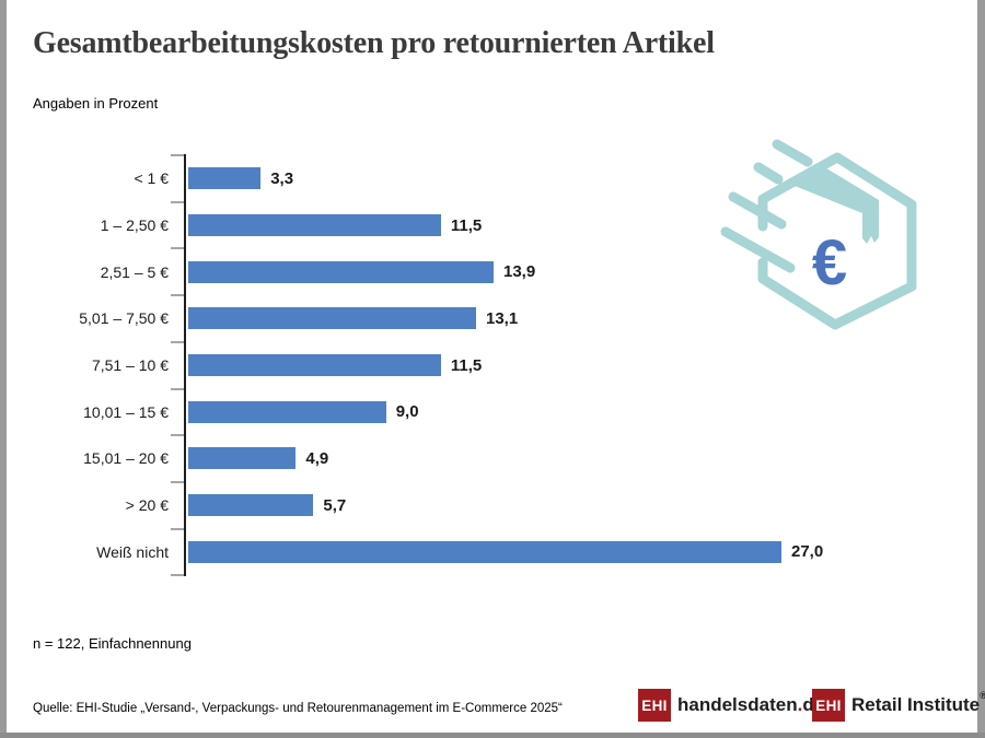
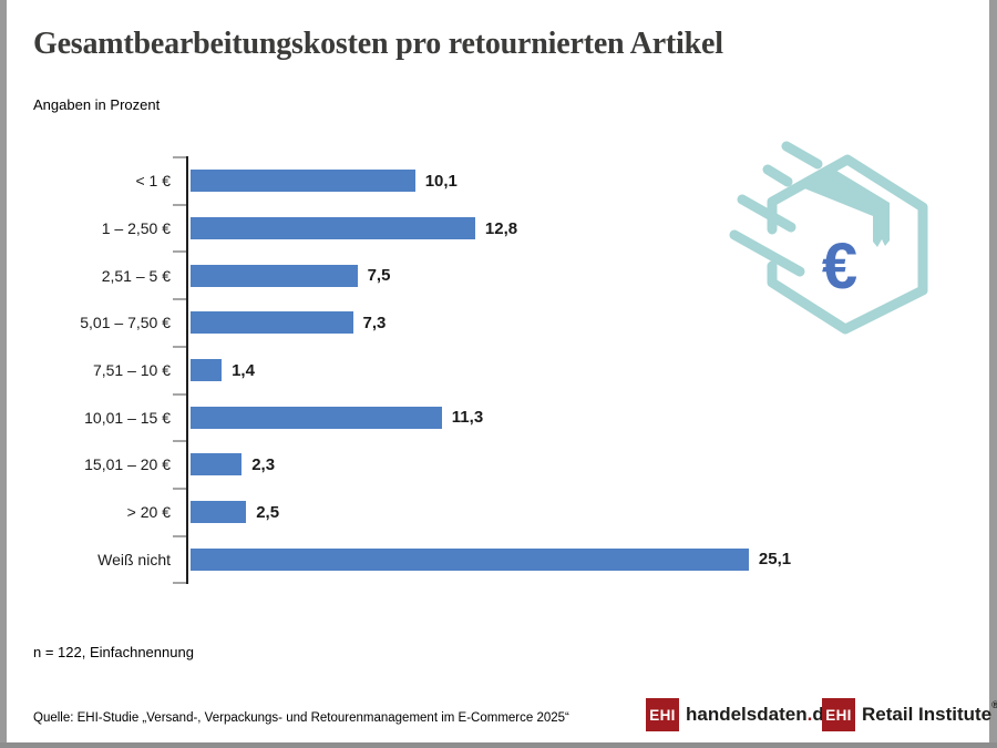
< 1 €: 3,3 -> 10,1
1 – 2,50 €: 11,5 -> 12,8
2,51 – 5 €: 13,9 -> 7,5
5,01 – 7,50 €: 13,1 -> 7,3
7,51 – 10 €: 11,5 -> 1,4
10,01 – 15 €: 9,0 -> 11,3
15,01 – 20 €: 4,9 -> 2,3
> 20 €: 5,7 -> 2,5
Weiß nicht: 27,0 -> 25,1
